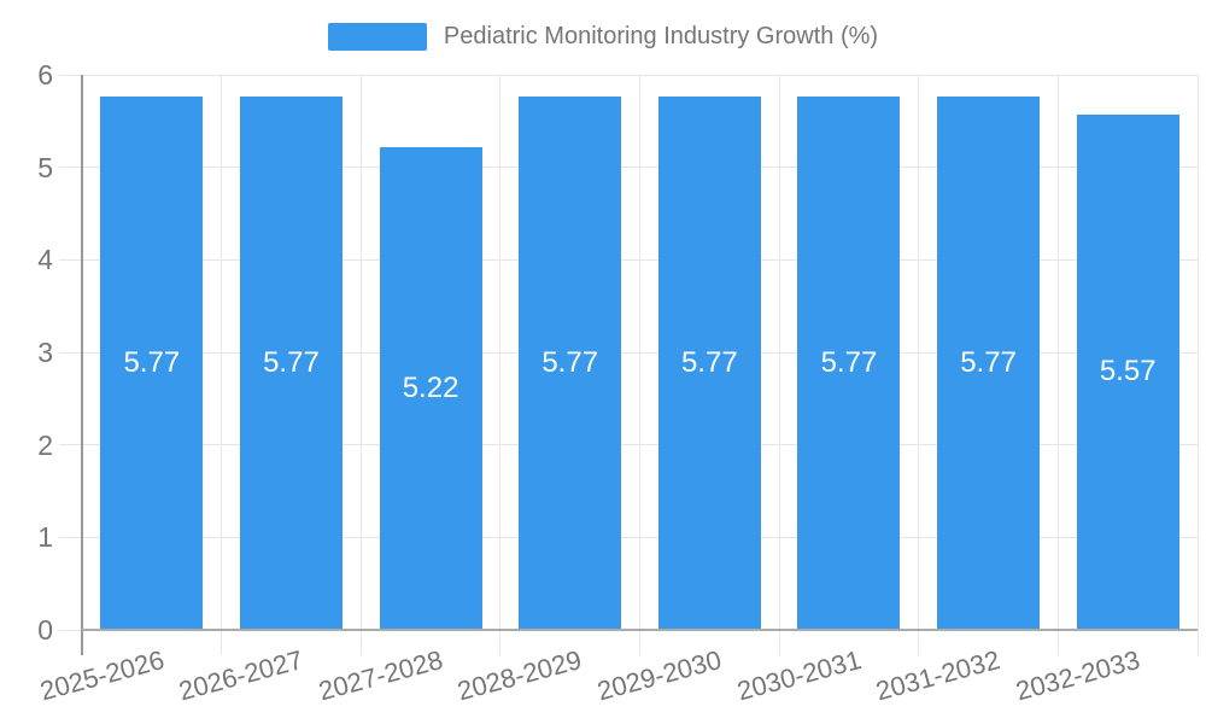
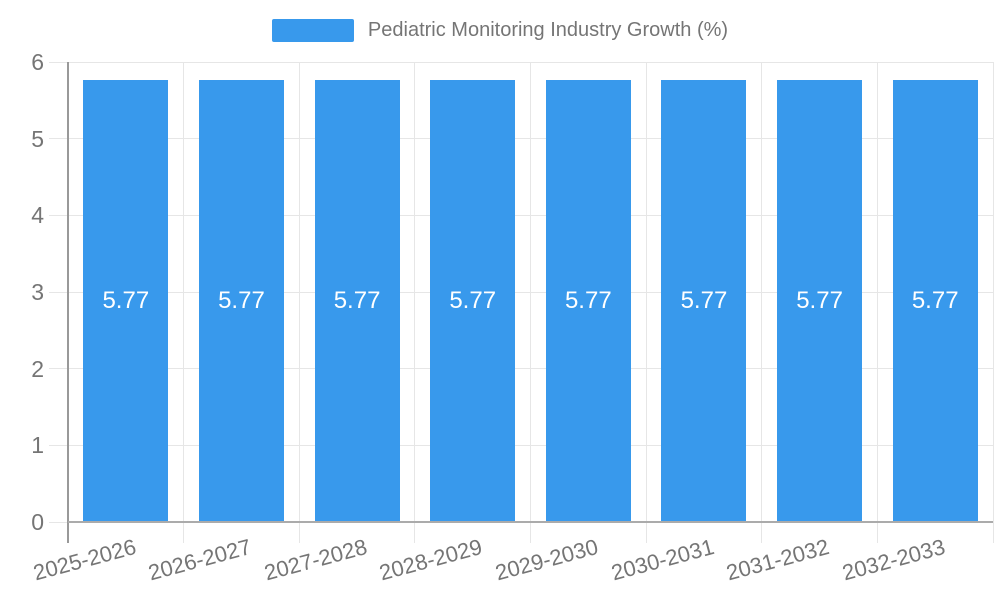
2027-2028: 5.22 -> 5.77
2032-2033: 5.57 -> 5.77
